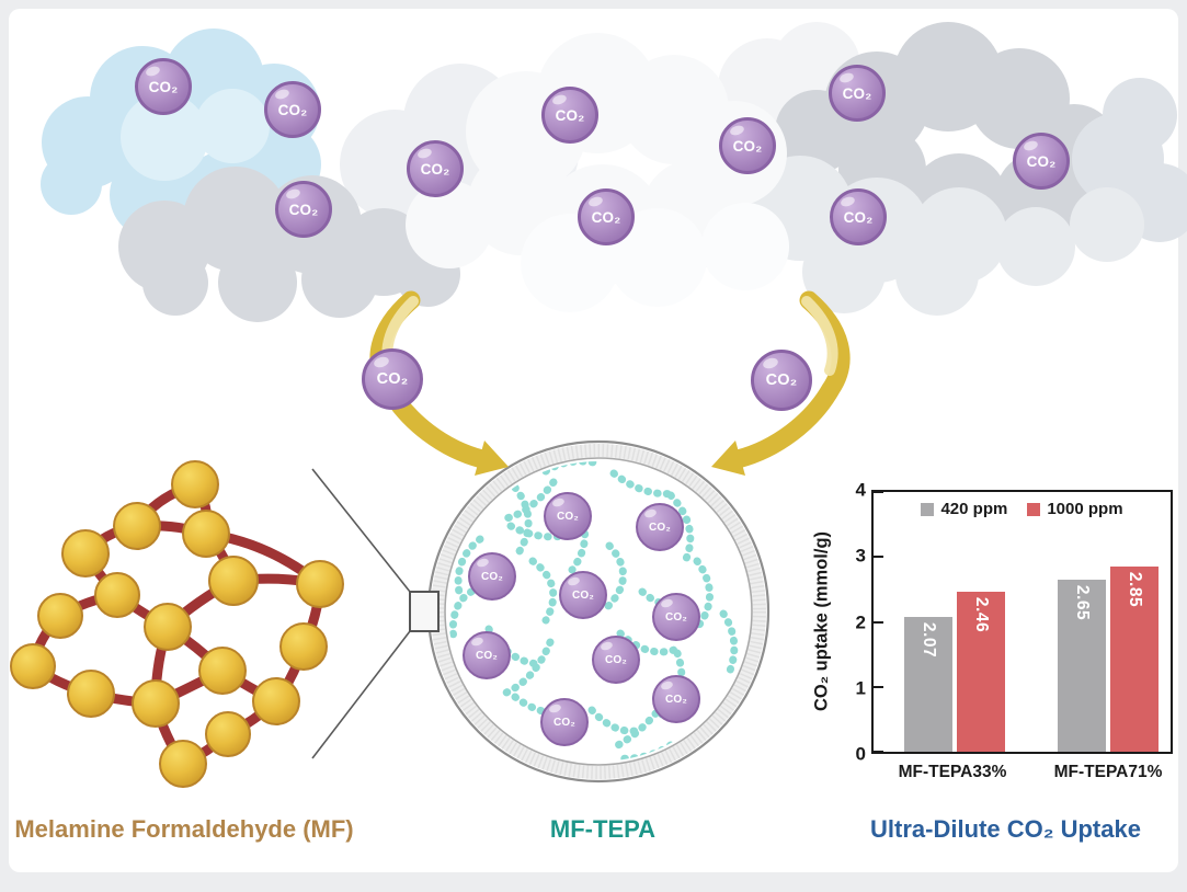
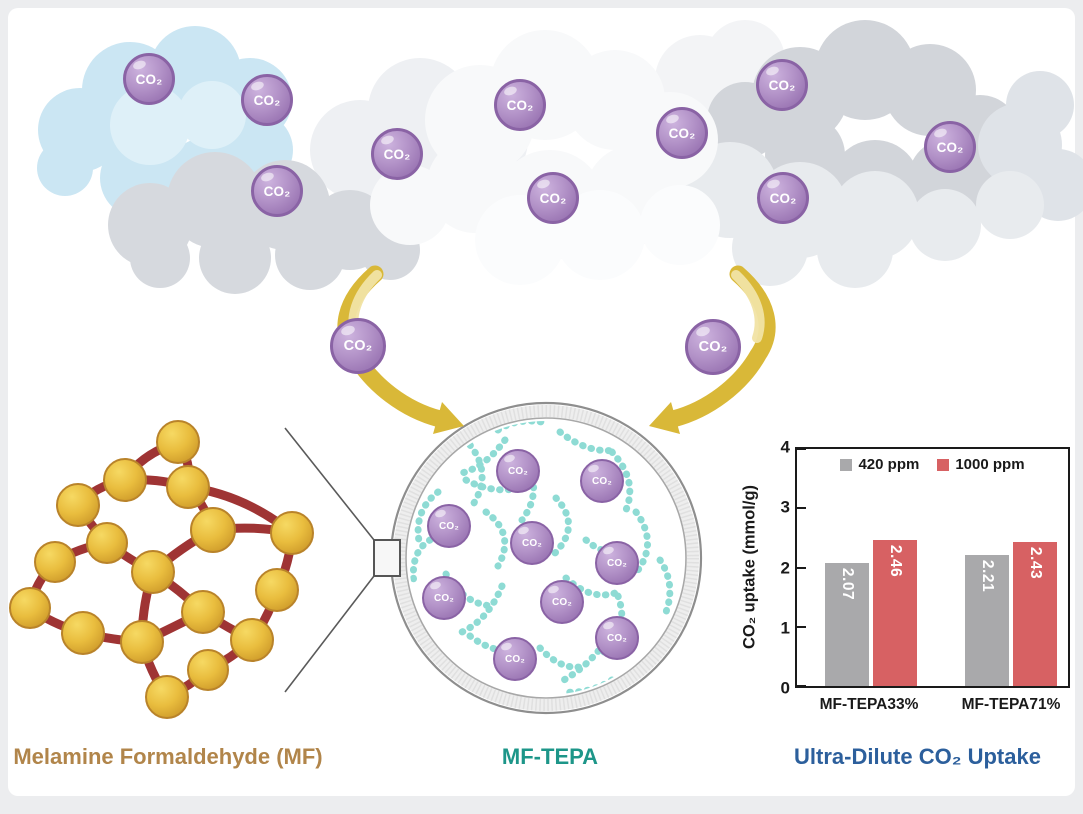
420 ppm/MF-TEPA71%: 2.65 -> 2.21
1000 ppm/MF-TEPA71%: 2.85 -> 2.43
